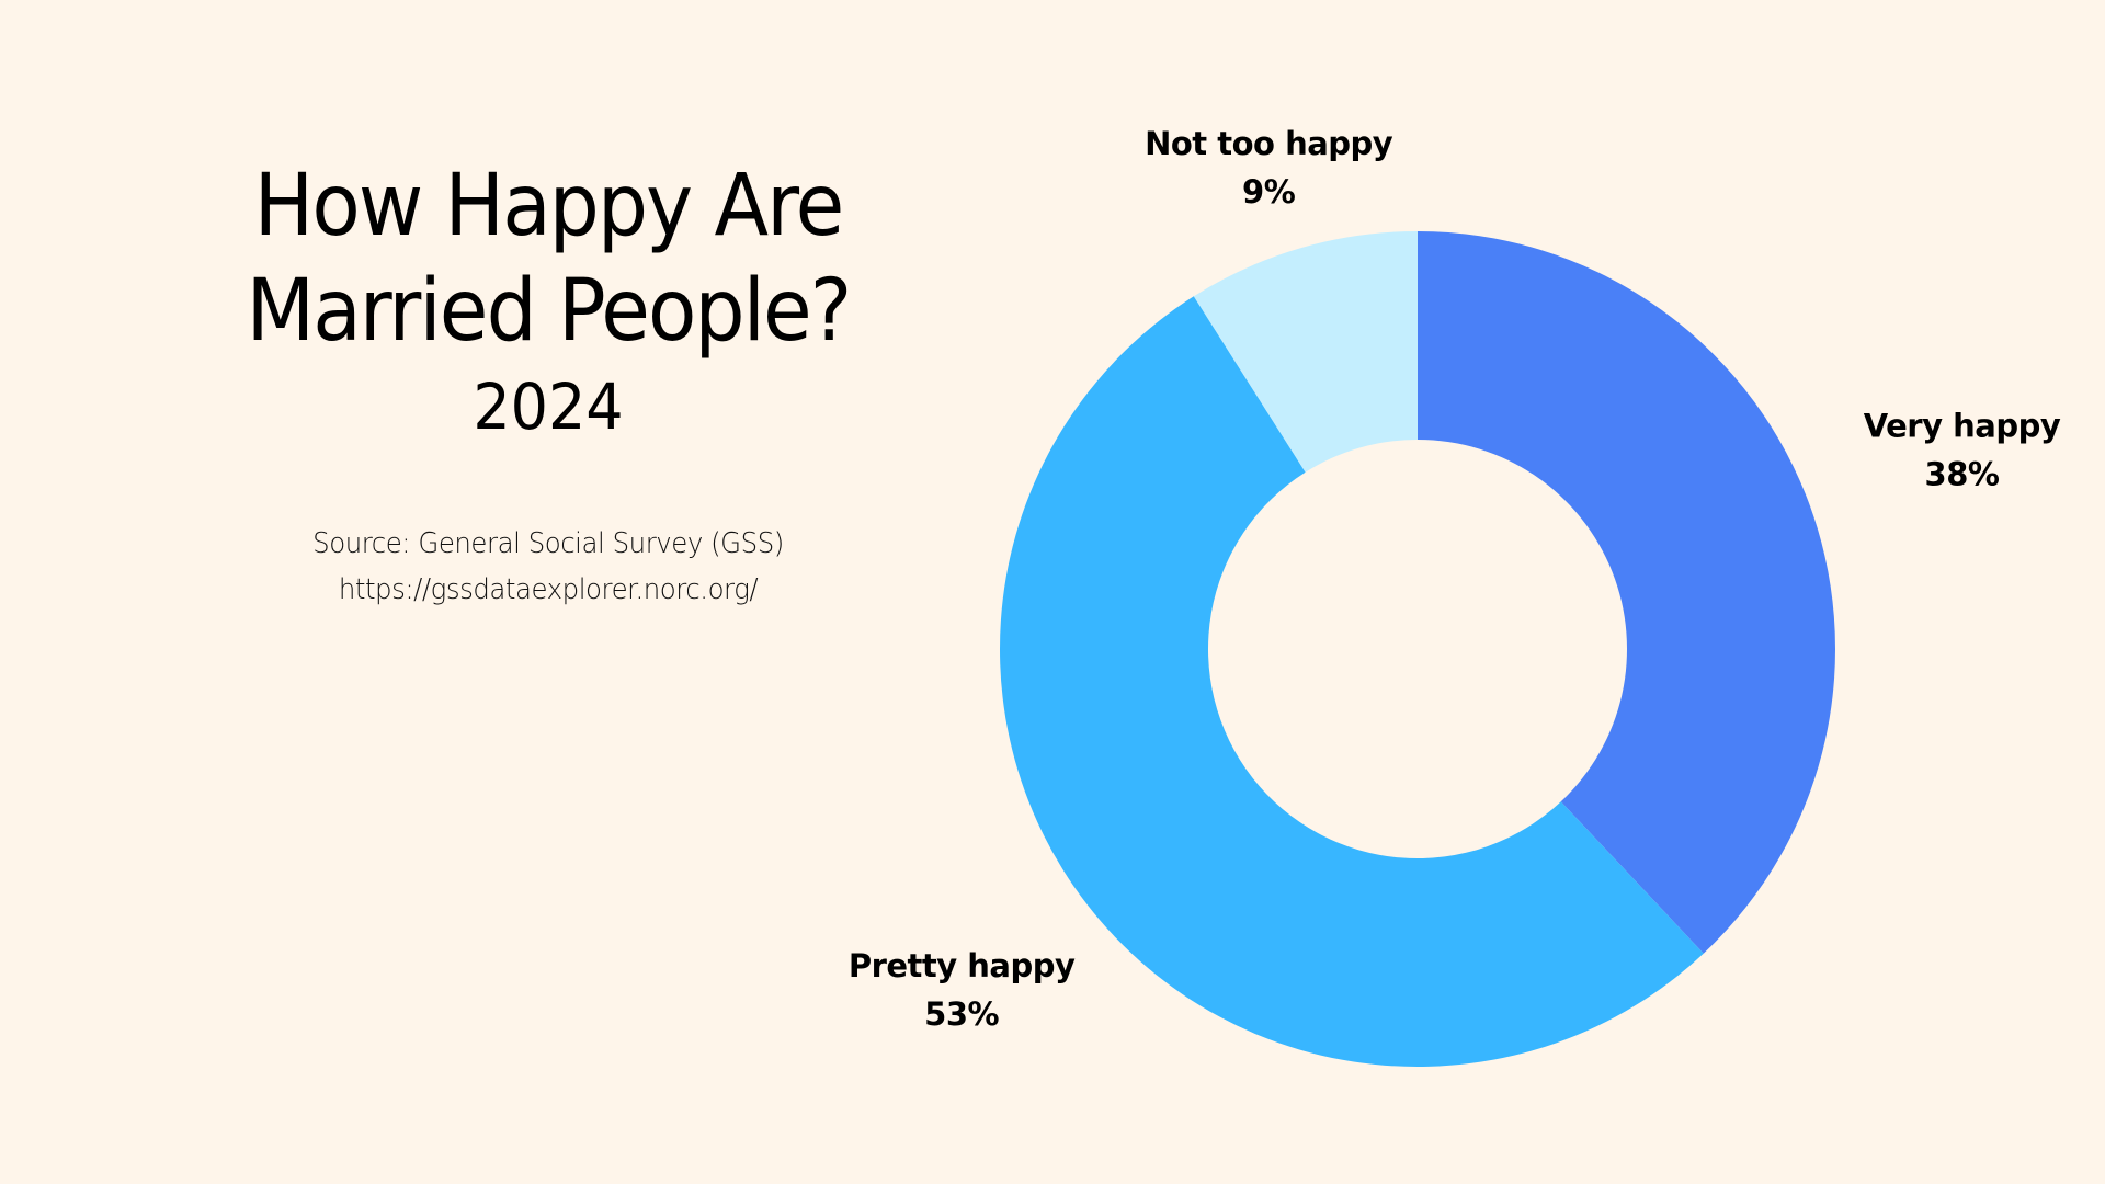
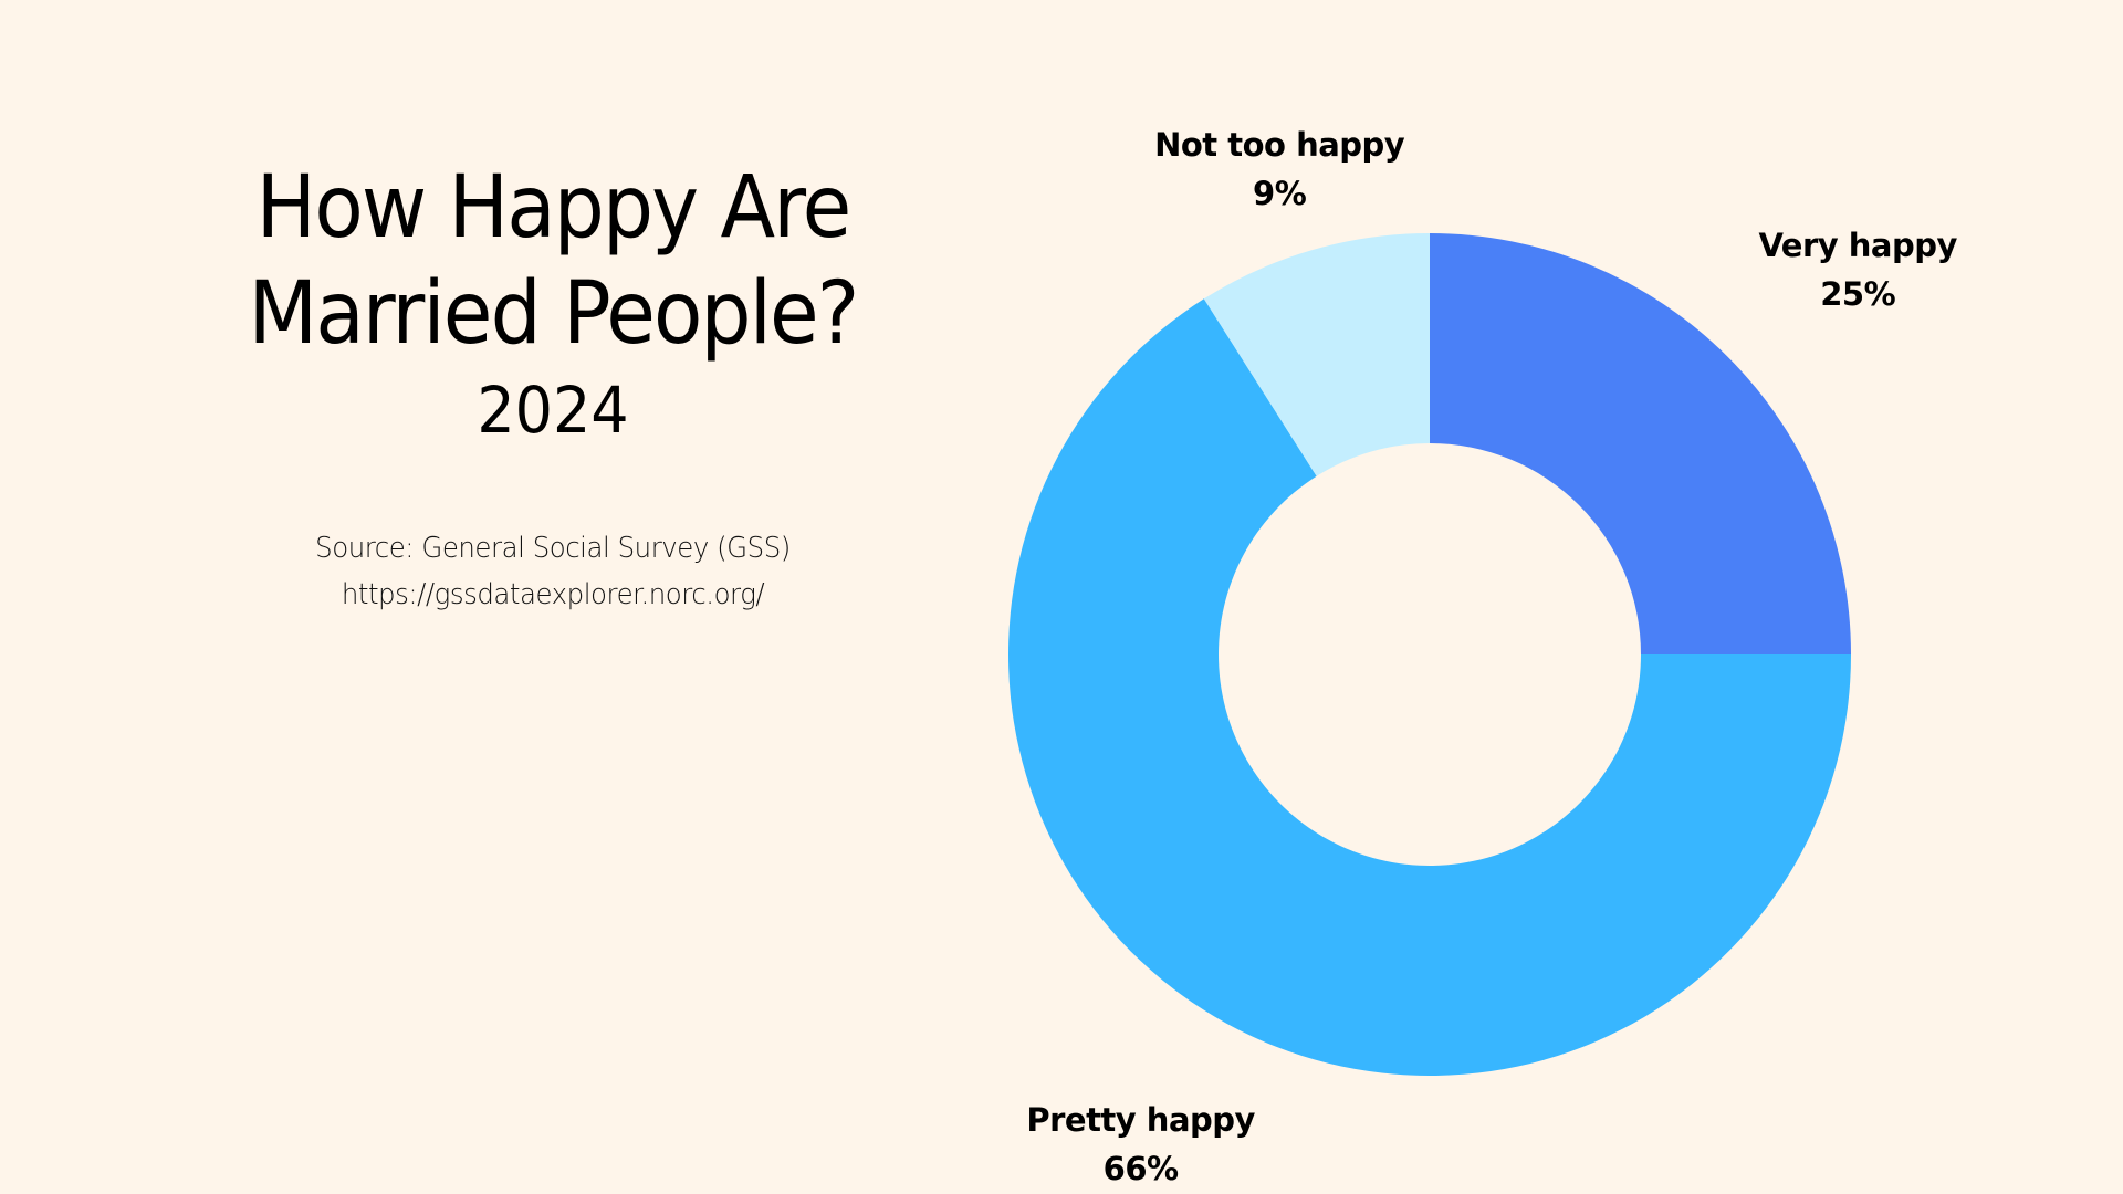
Very happy: 38% -> 25%
Pretty happy: 53% -> 66%
